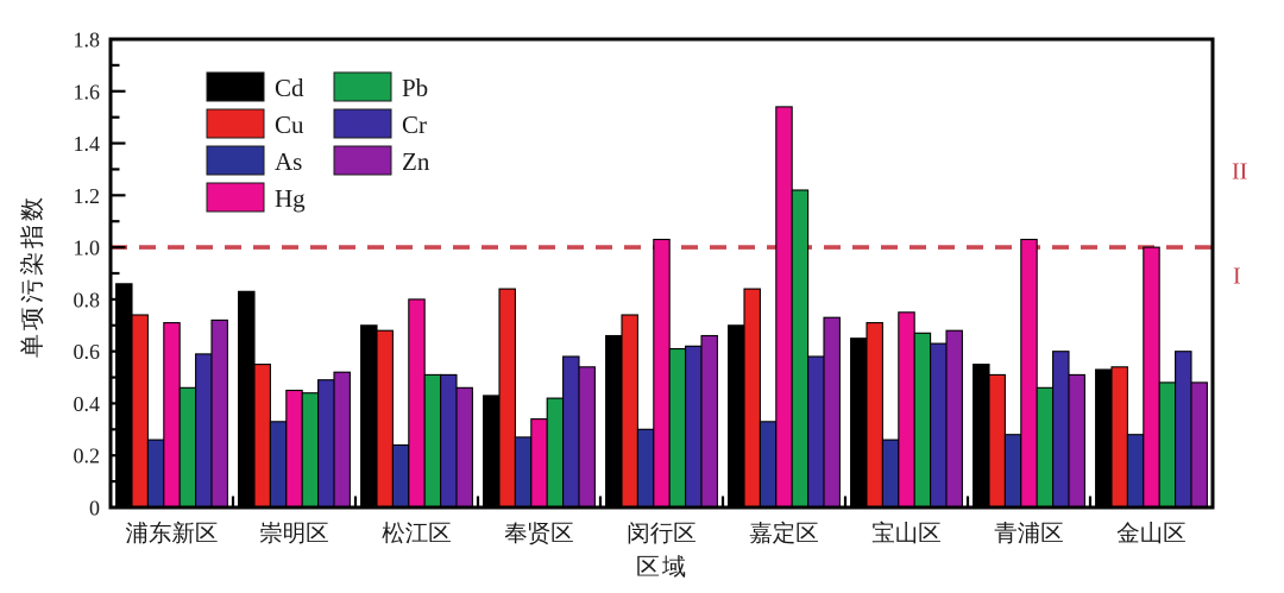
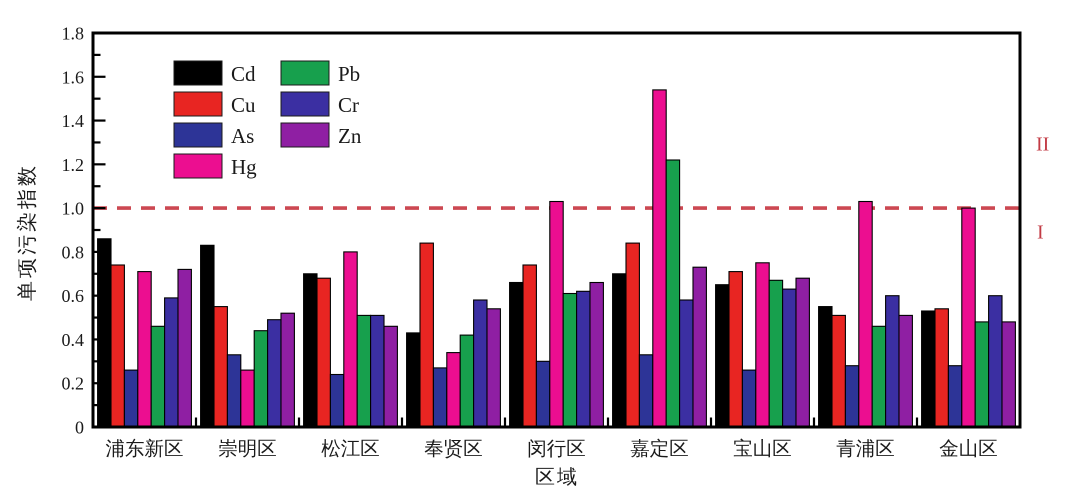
Hg/崇明区: 0.45 -> 0.26
